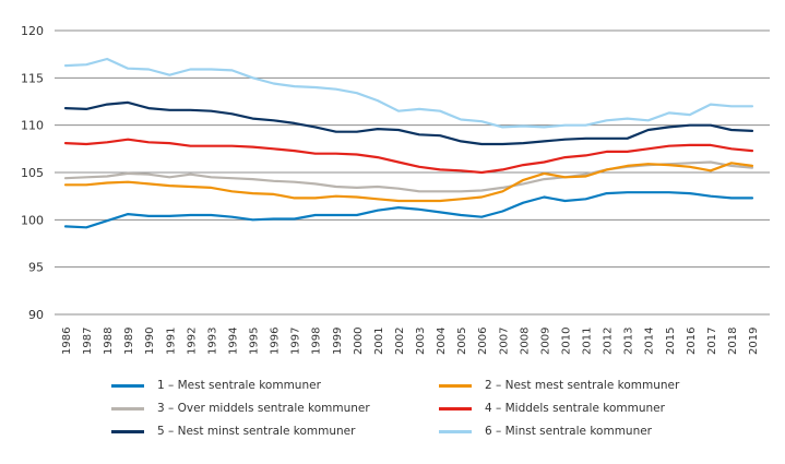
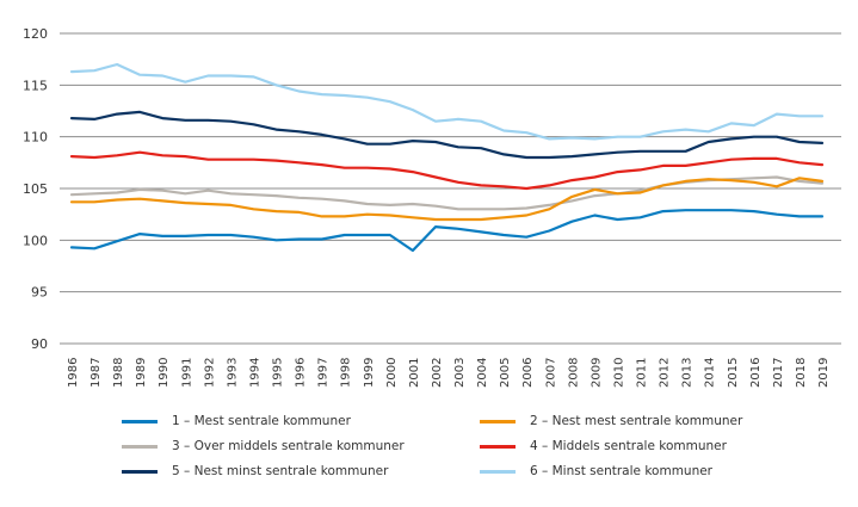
1 – Mest sentrale kommuner/2001: 101 -> 99
